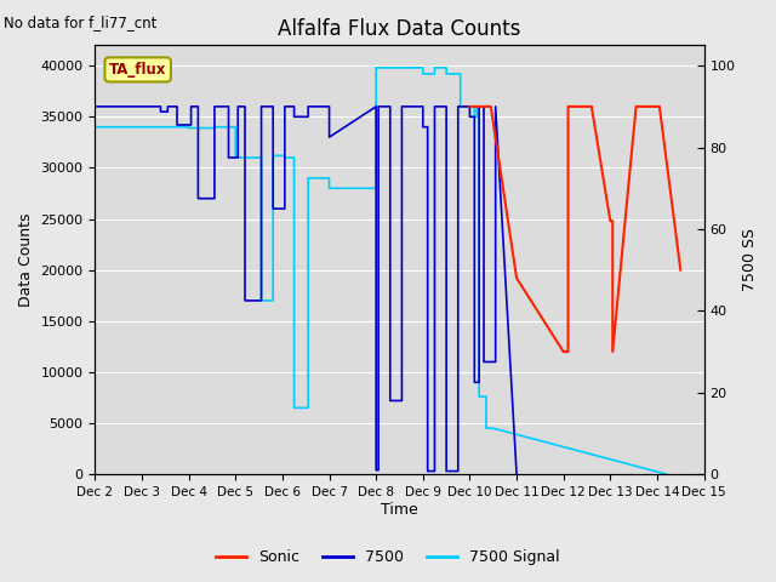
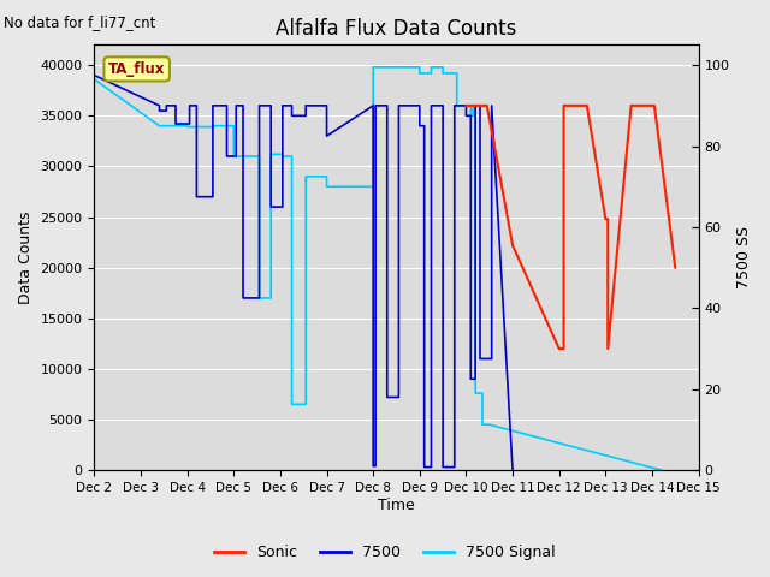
7500/Dec 2: 36000 -> 39000
7500 Signal/Dec 2: 34000 -> 38600
Sonic/Dec 11: 19200 -> 22200
